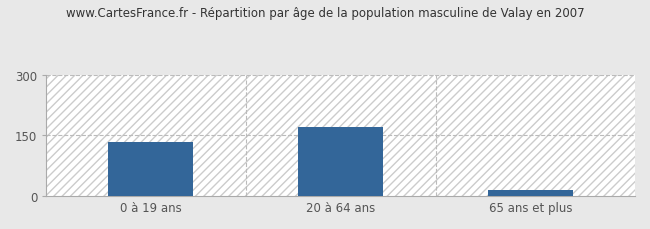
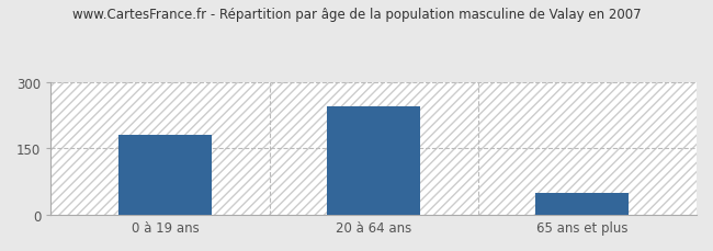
0 à 19 ans: 133 -> 180
20 à 64 ans: 170 -> 245
65 ans et plus: 15 -> 50
